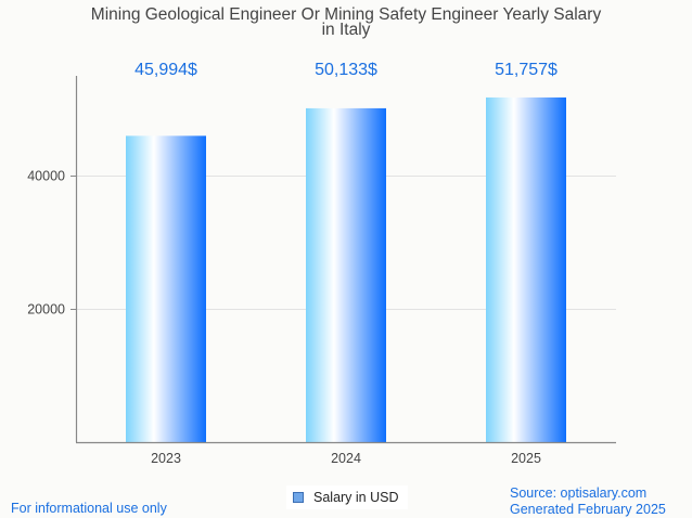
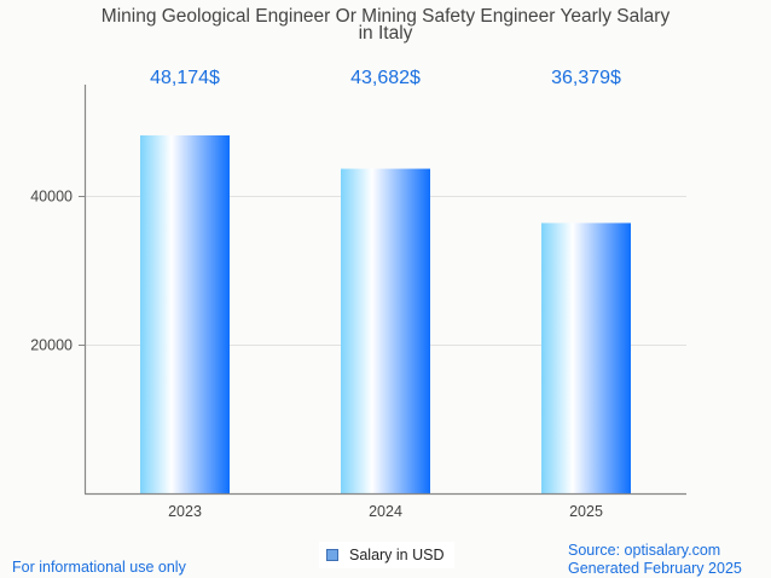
2023: 45,994 -> 48,174
2024: 50,133 -> 43,682
2025: 51,757 -> 36,379
